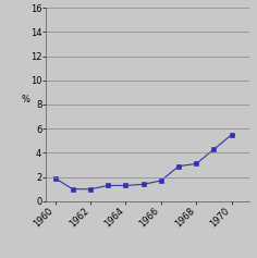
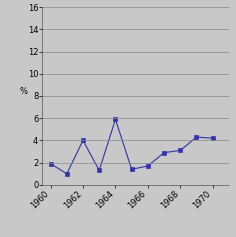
1962: 1.0 -> 4.0
1964: 1.3 -> 5.9
1970: 5.5 -> 4.2
